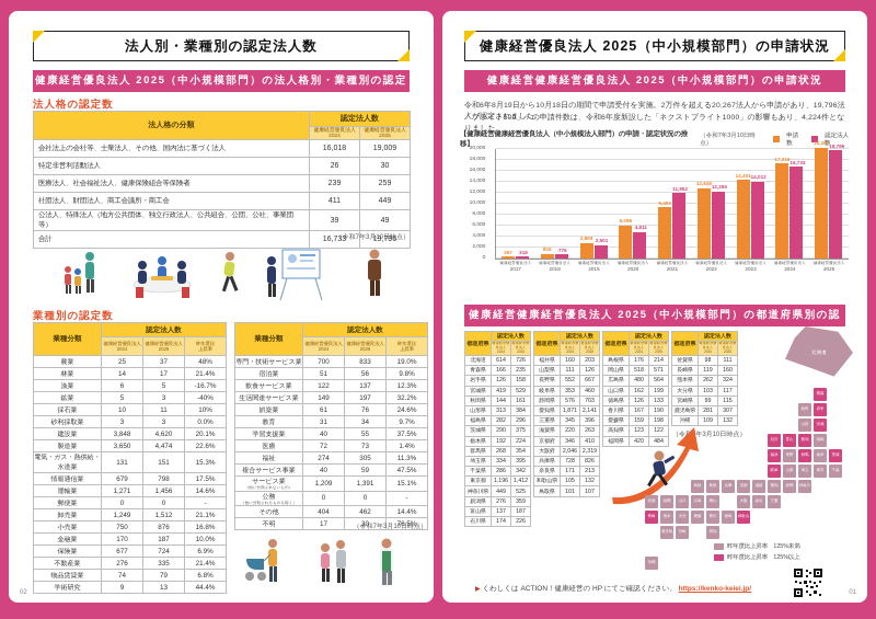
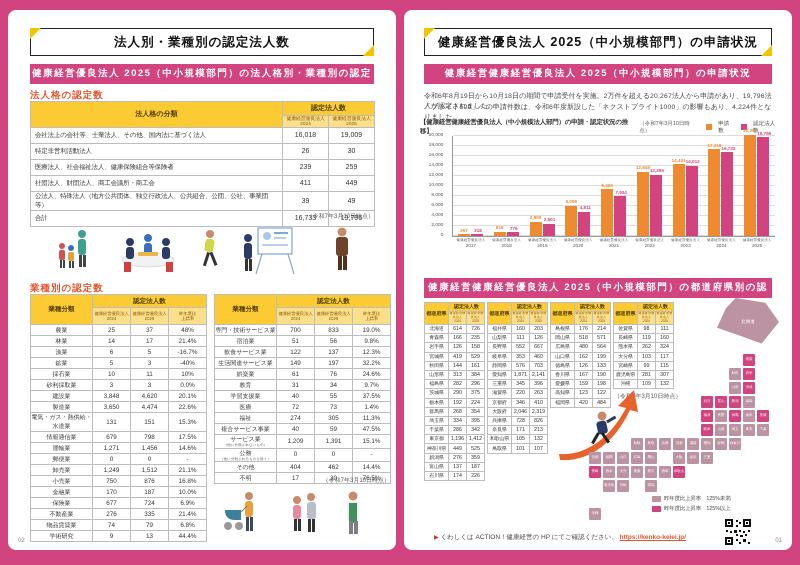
認定法人数/2021: 11,952 -> 7,934
